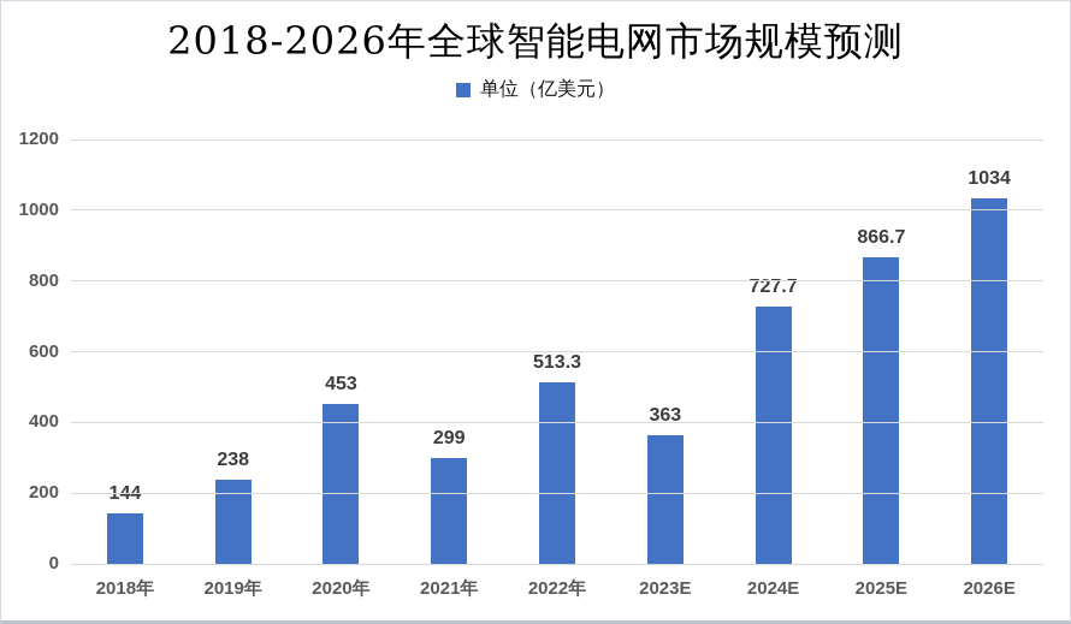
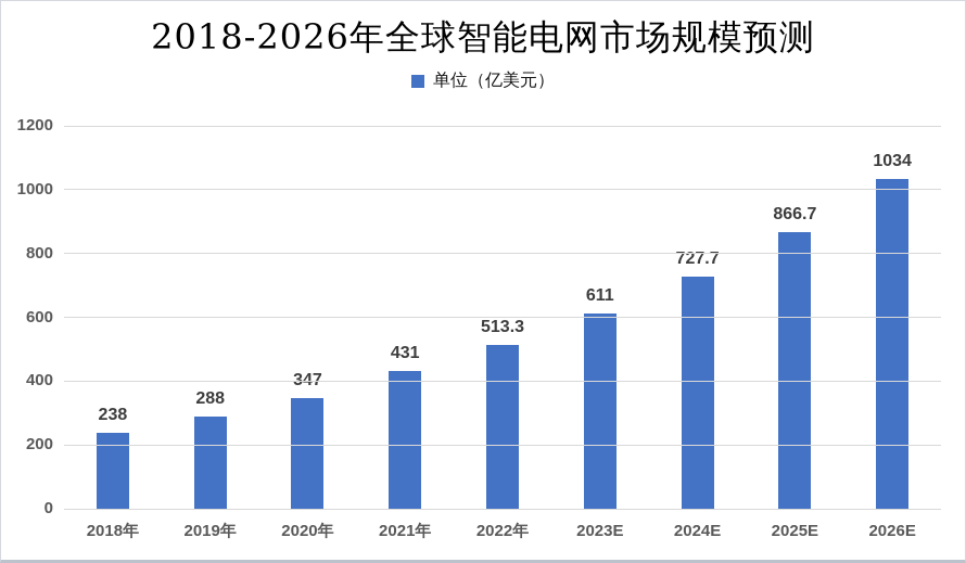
2018年: 144 -> 238
2019年: 238 -> 288
2020年: 453 -> 347
2021年: 299 -> 431
2023E: 363 -> 611
